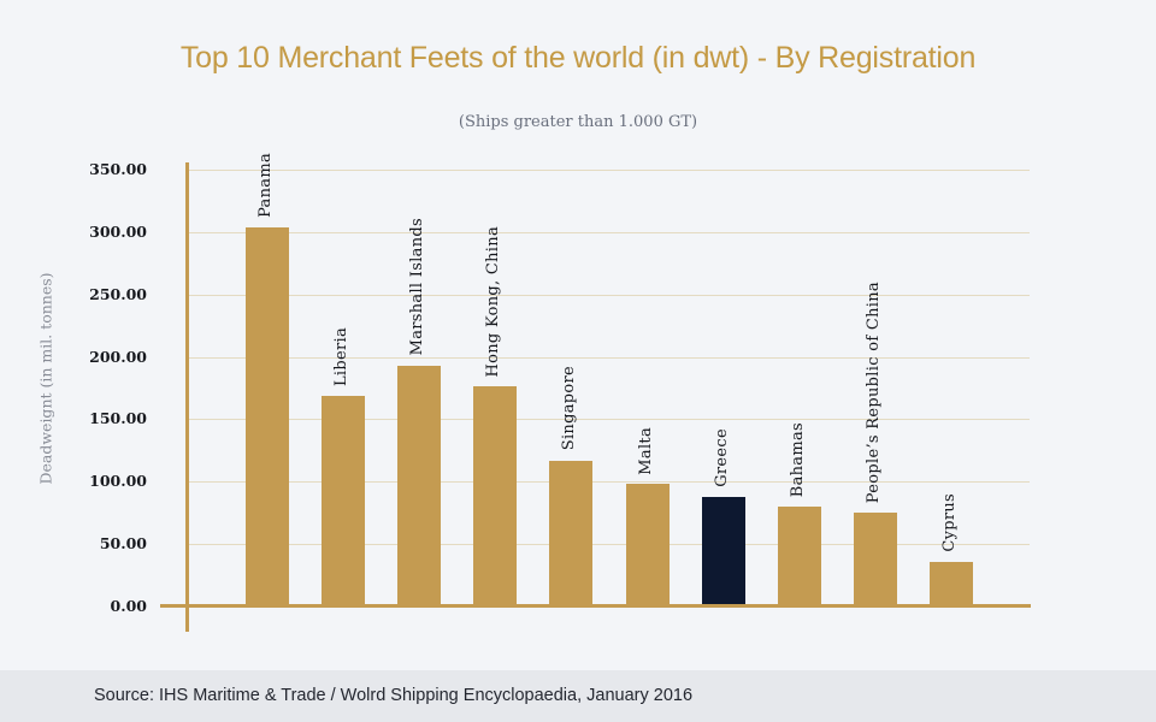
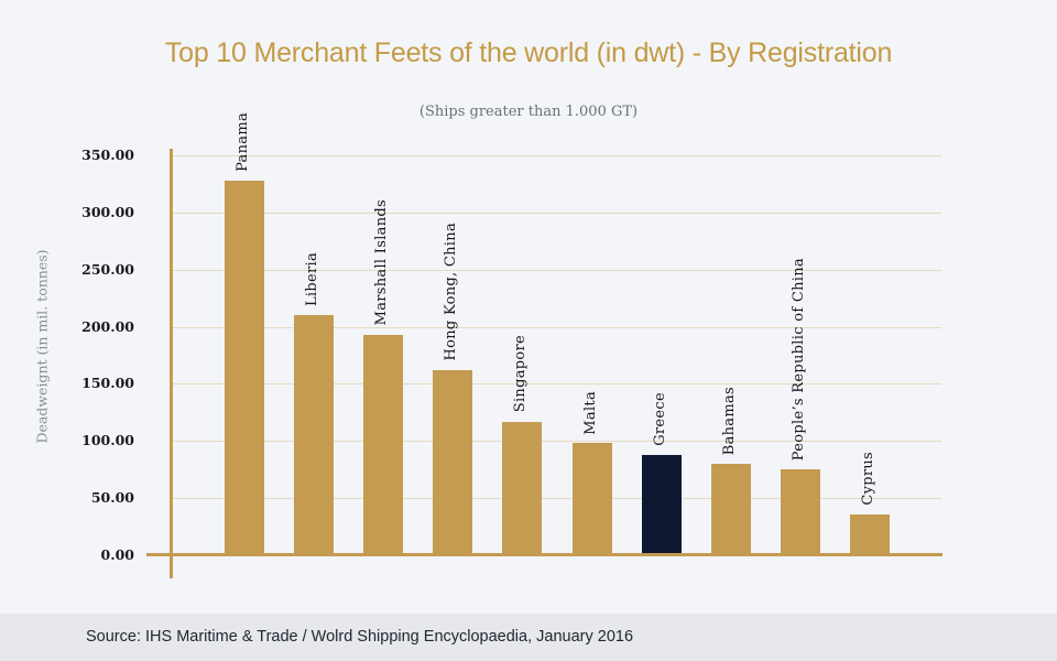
Panama: 304 -> 328
Liberia: 169 -> 210
Hong Kong, China: 176 -> 162
